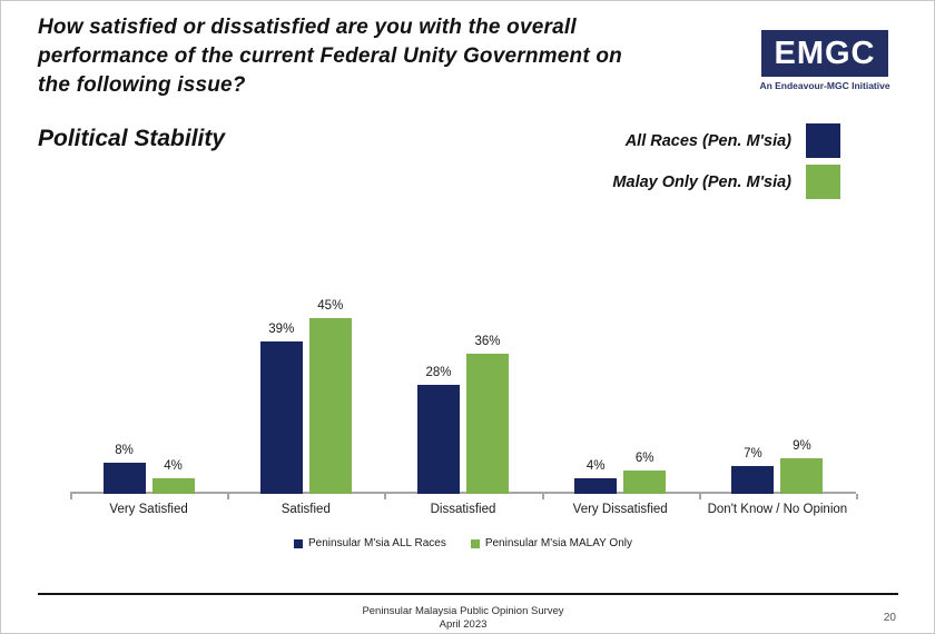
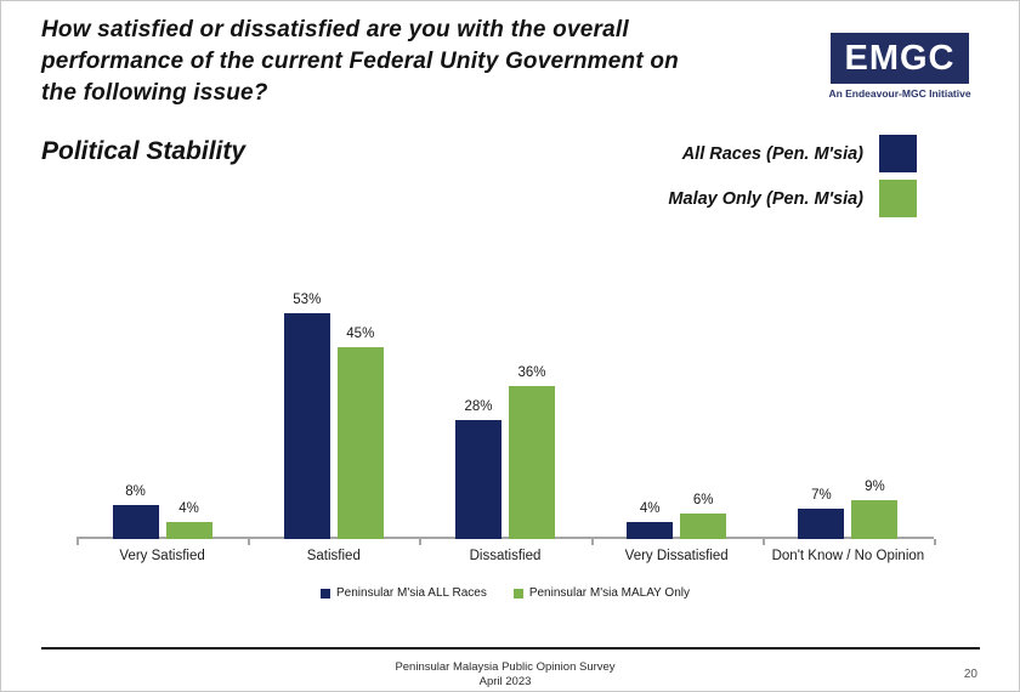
Peninsular M'sia ALL Races/Satisfied: 39% -> 53%
